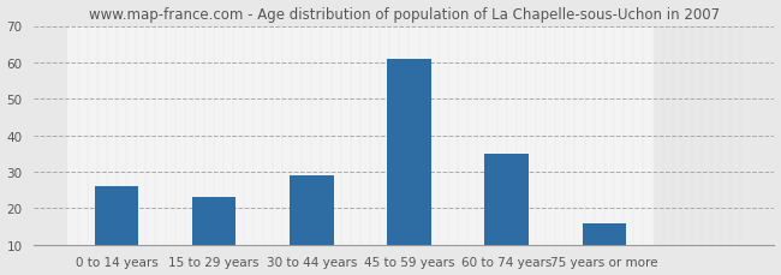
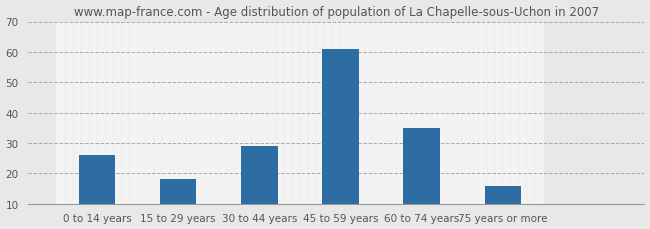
15 to 29 years: 23 -> 18
